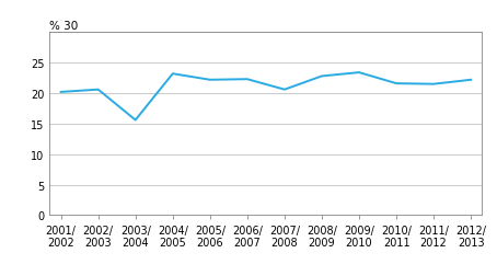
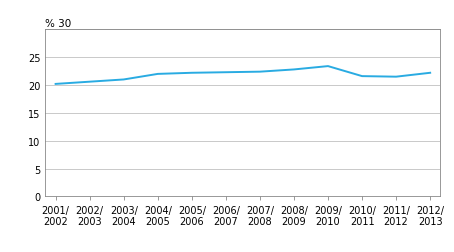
2003/ 2004: 15.6 -> 21.0
2004/ 2005: 23.2 -> 22.0
2007/ 2008: 20.6 -> 22.4
